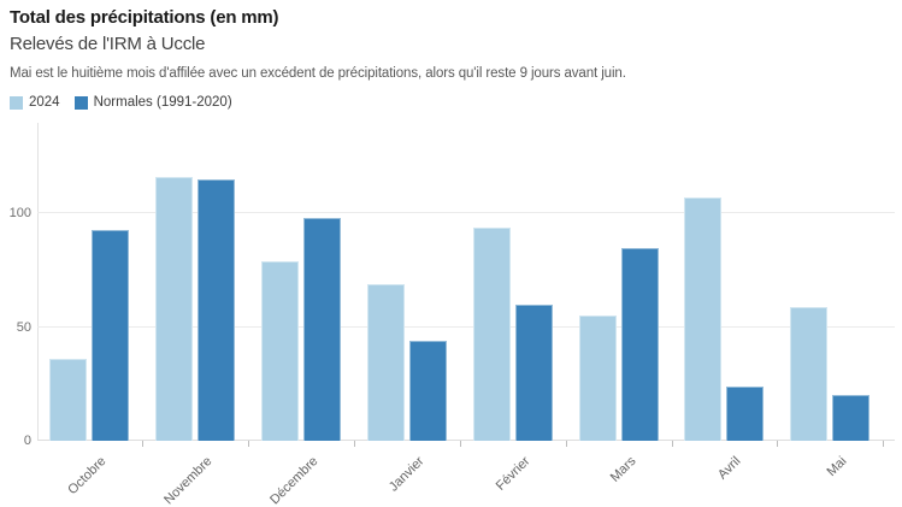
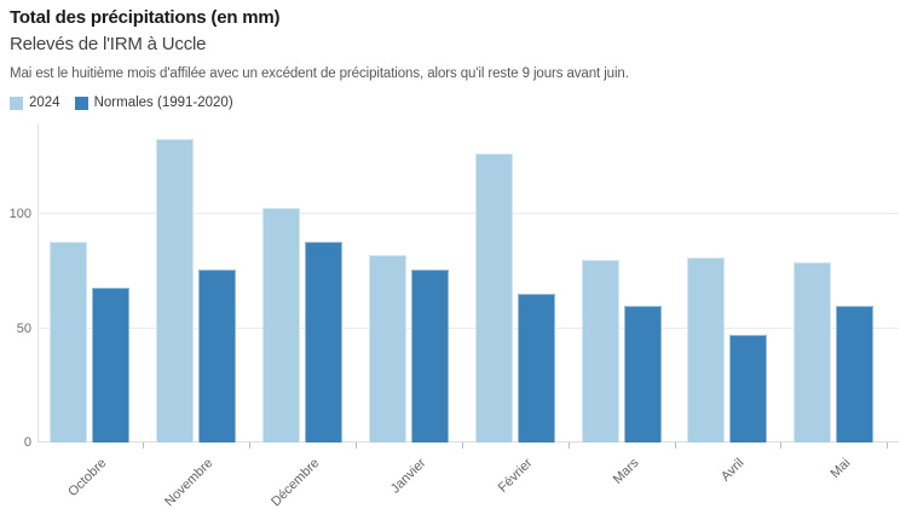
2024/Octobre: 36 -> 88
Normales (1991-2020)/Octobre: 93 -> 68
2024/Novembre: 116 -> 133
Normales (1991-2020)/Novembre: 115 -> 76
2024/Décembre: 79 -> 103
Normales (1991-2020)/Décembre: 98 -> 88
2024/Janvier: 69 -> 82
Normales (1991-2020)/Janvier: 44 -> 76
2024/Février: 94 -> 127
Normales (1991-2020)/Février: 60 -> 65
2024/Mars: 55 -> 80
Normales (1991-2020)/Mars: 85 -> 60
2024/Avril: 107 -> 81
Normales (1991-2020)/Avril: 24 -> 47
2024/Mai: 59 -> 79
Normales (1991-2020)/Mai: 20 -> 60
